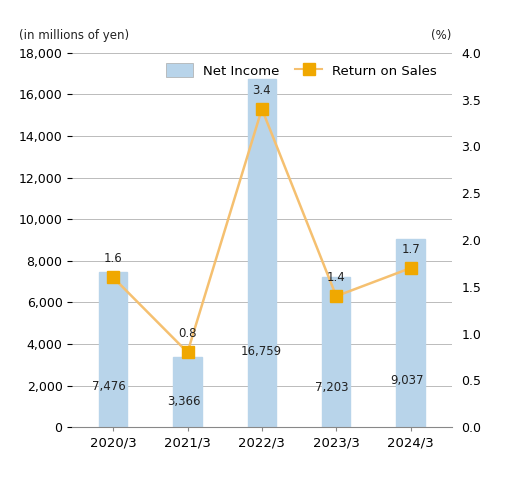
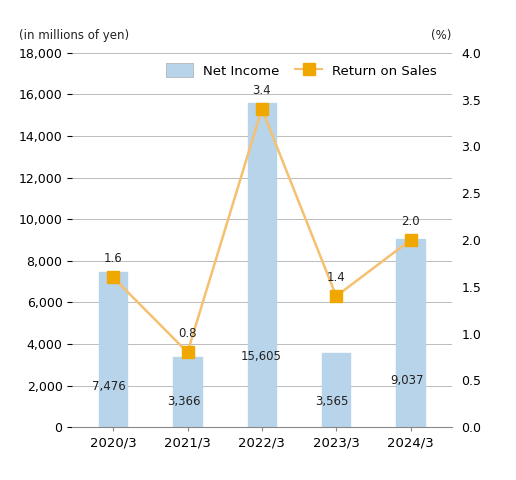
Net Income/2022/3: 16,759 -> 15,605
Net Income/2023/3: 7,203 -> 3,565
Return on Sales/2024/3: 1.7 -> 2.0
